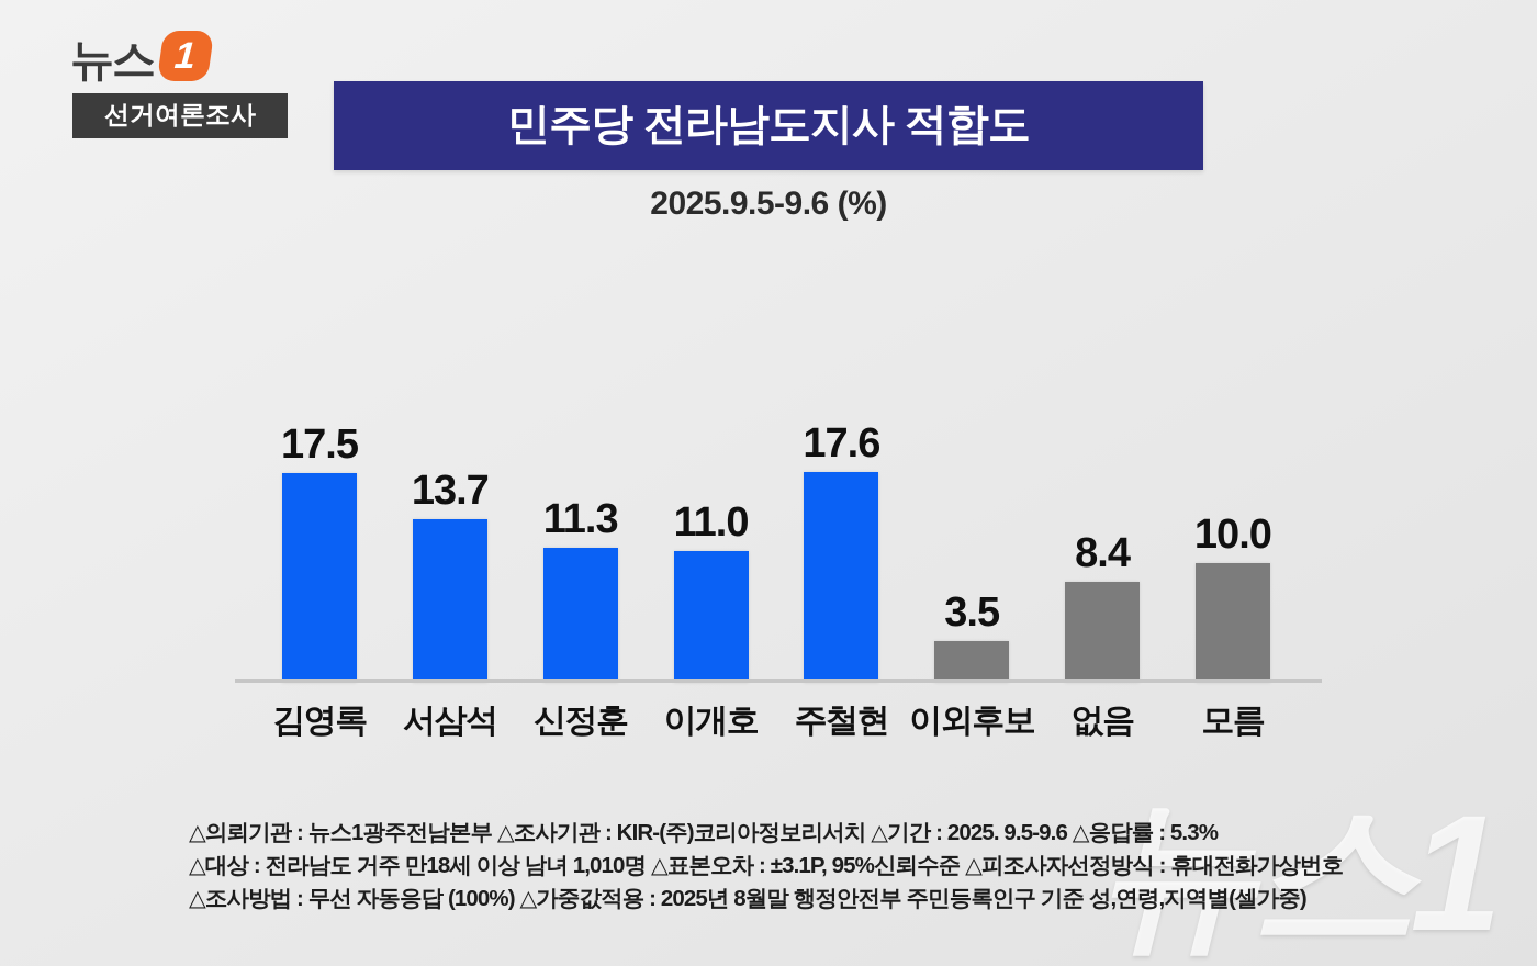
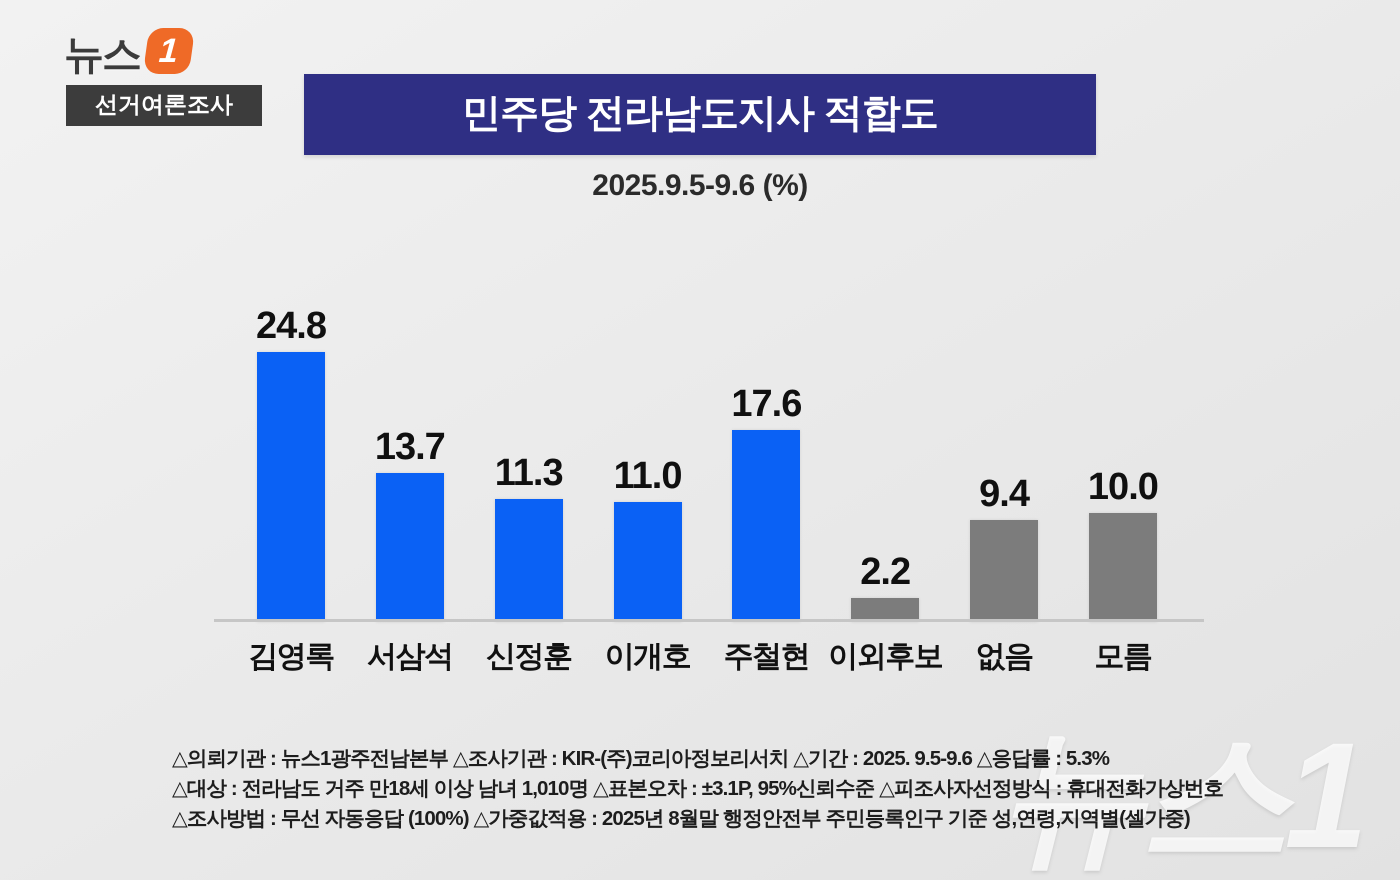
김영록: 17.5 -> 24.8
이외후보: 3.5 -> 2.2
없음: 8.4 -> 9.4
